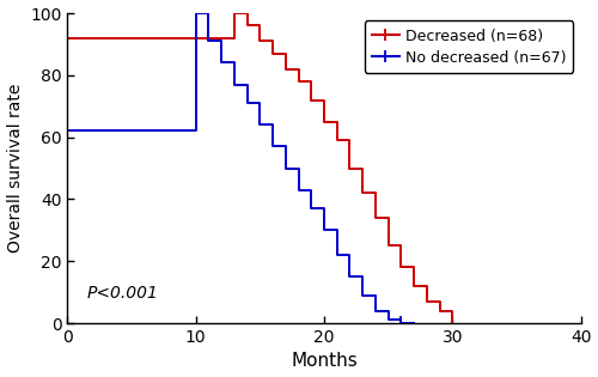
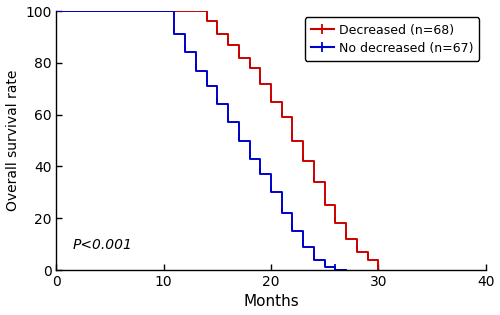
Decreased (n=68)/0: 92 -> 100
No decreased (n=67)/0: 62 -> 100
